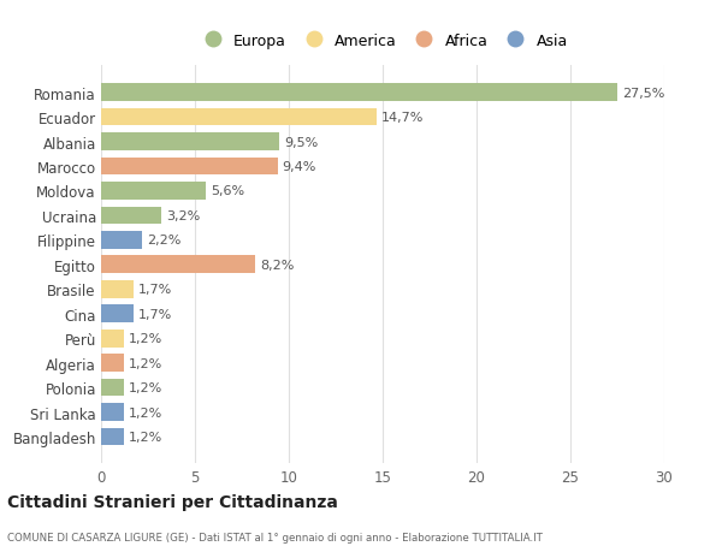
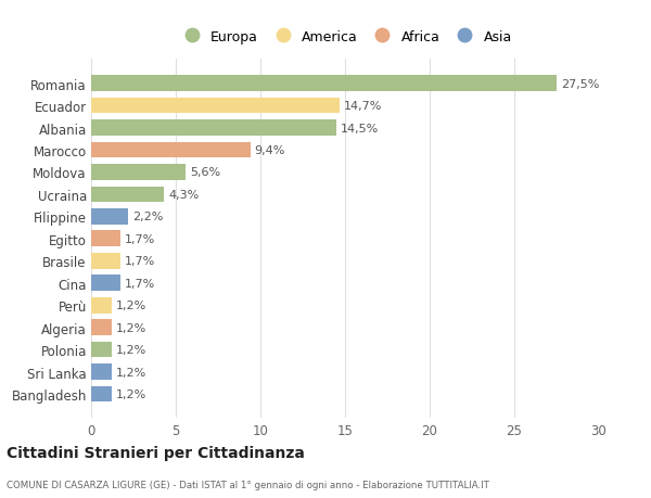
Albania: 9,5% -> 14,5%
Ucraina: 3,2% -> 4,3%
Egitto: 8,2% -> 1,7%
